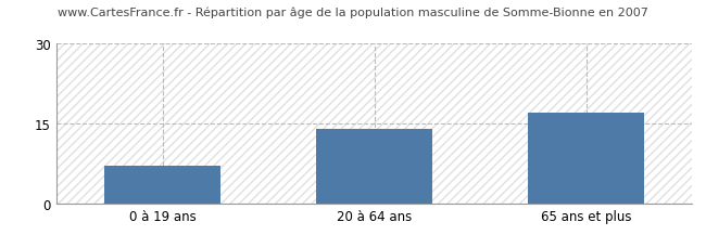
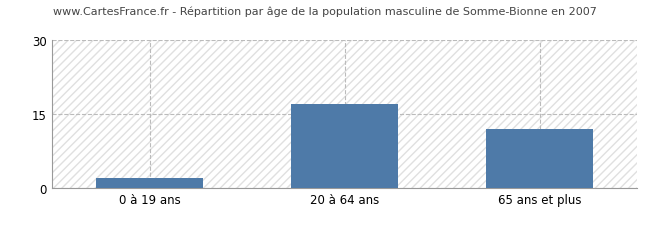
0 à 19 ans: 7 -> 2
20 à 64 ans: 14 -> 17
65 ans et plus: 17 -> 12
